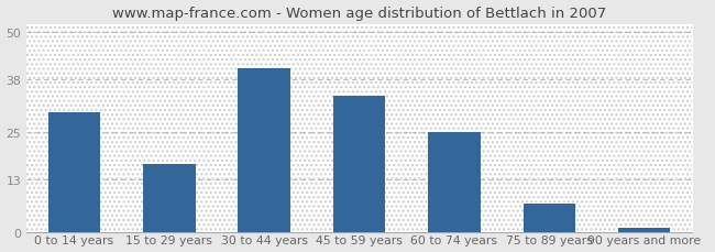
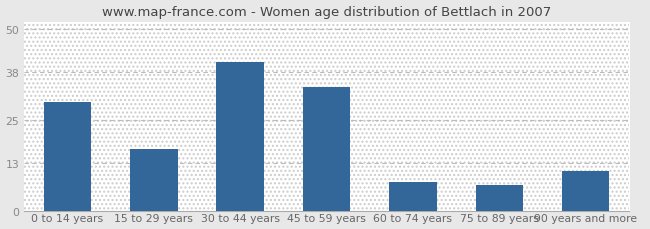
60 to 74 years: 25 -> 8
90 years and more: 1 -> 11
